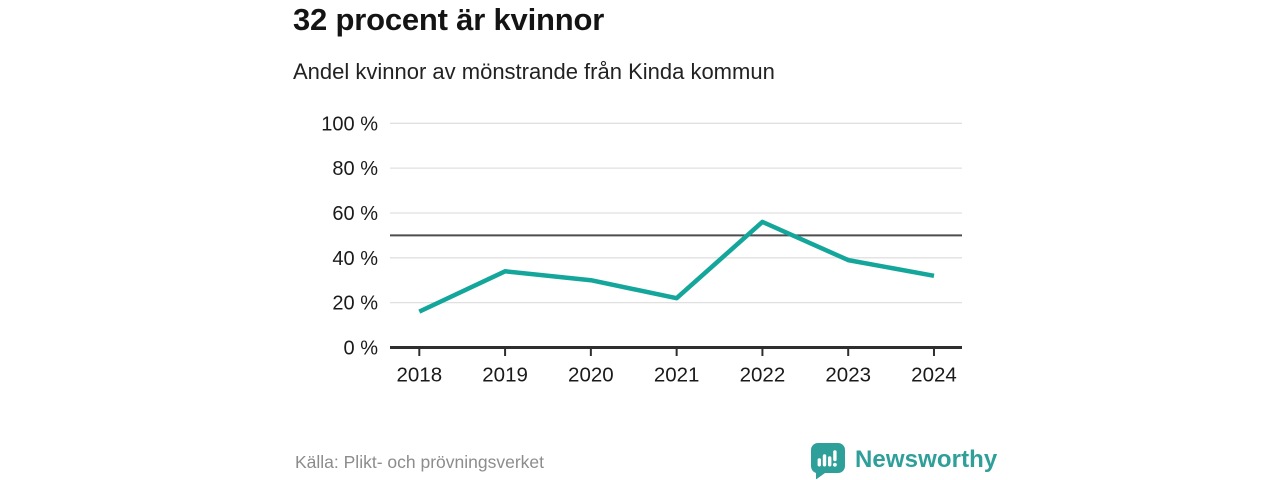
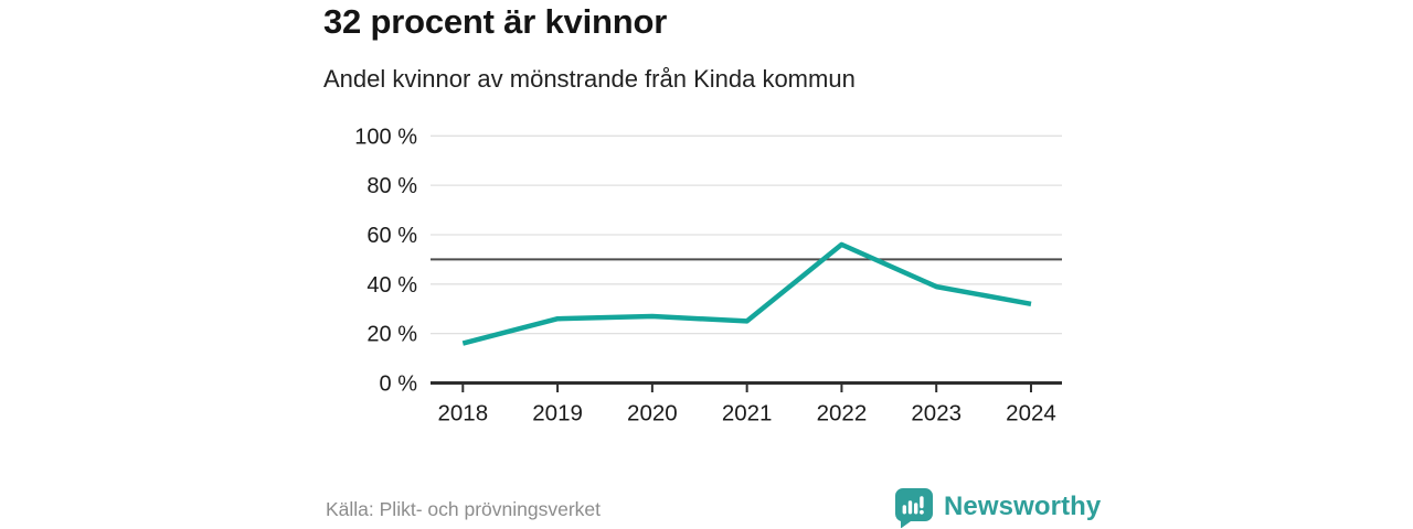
2019: 34% -> 26%
2020: 30% -> 27%
2021: 22% -> 25%
